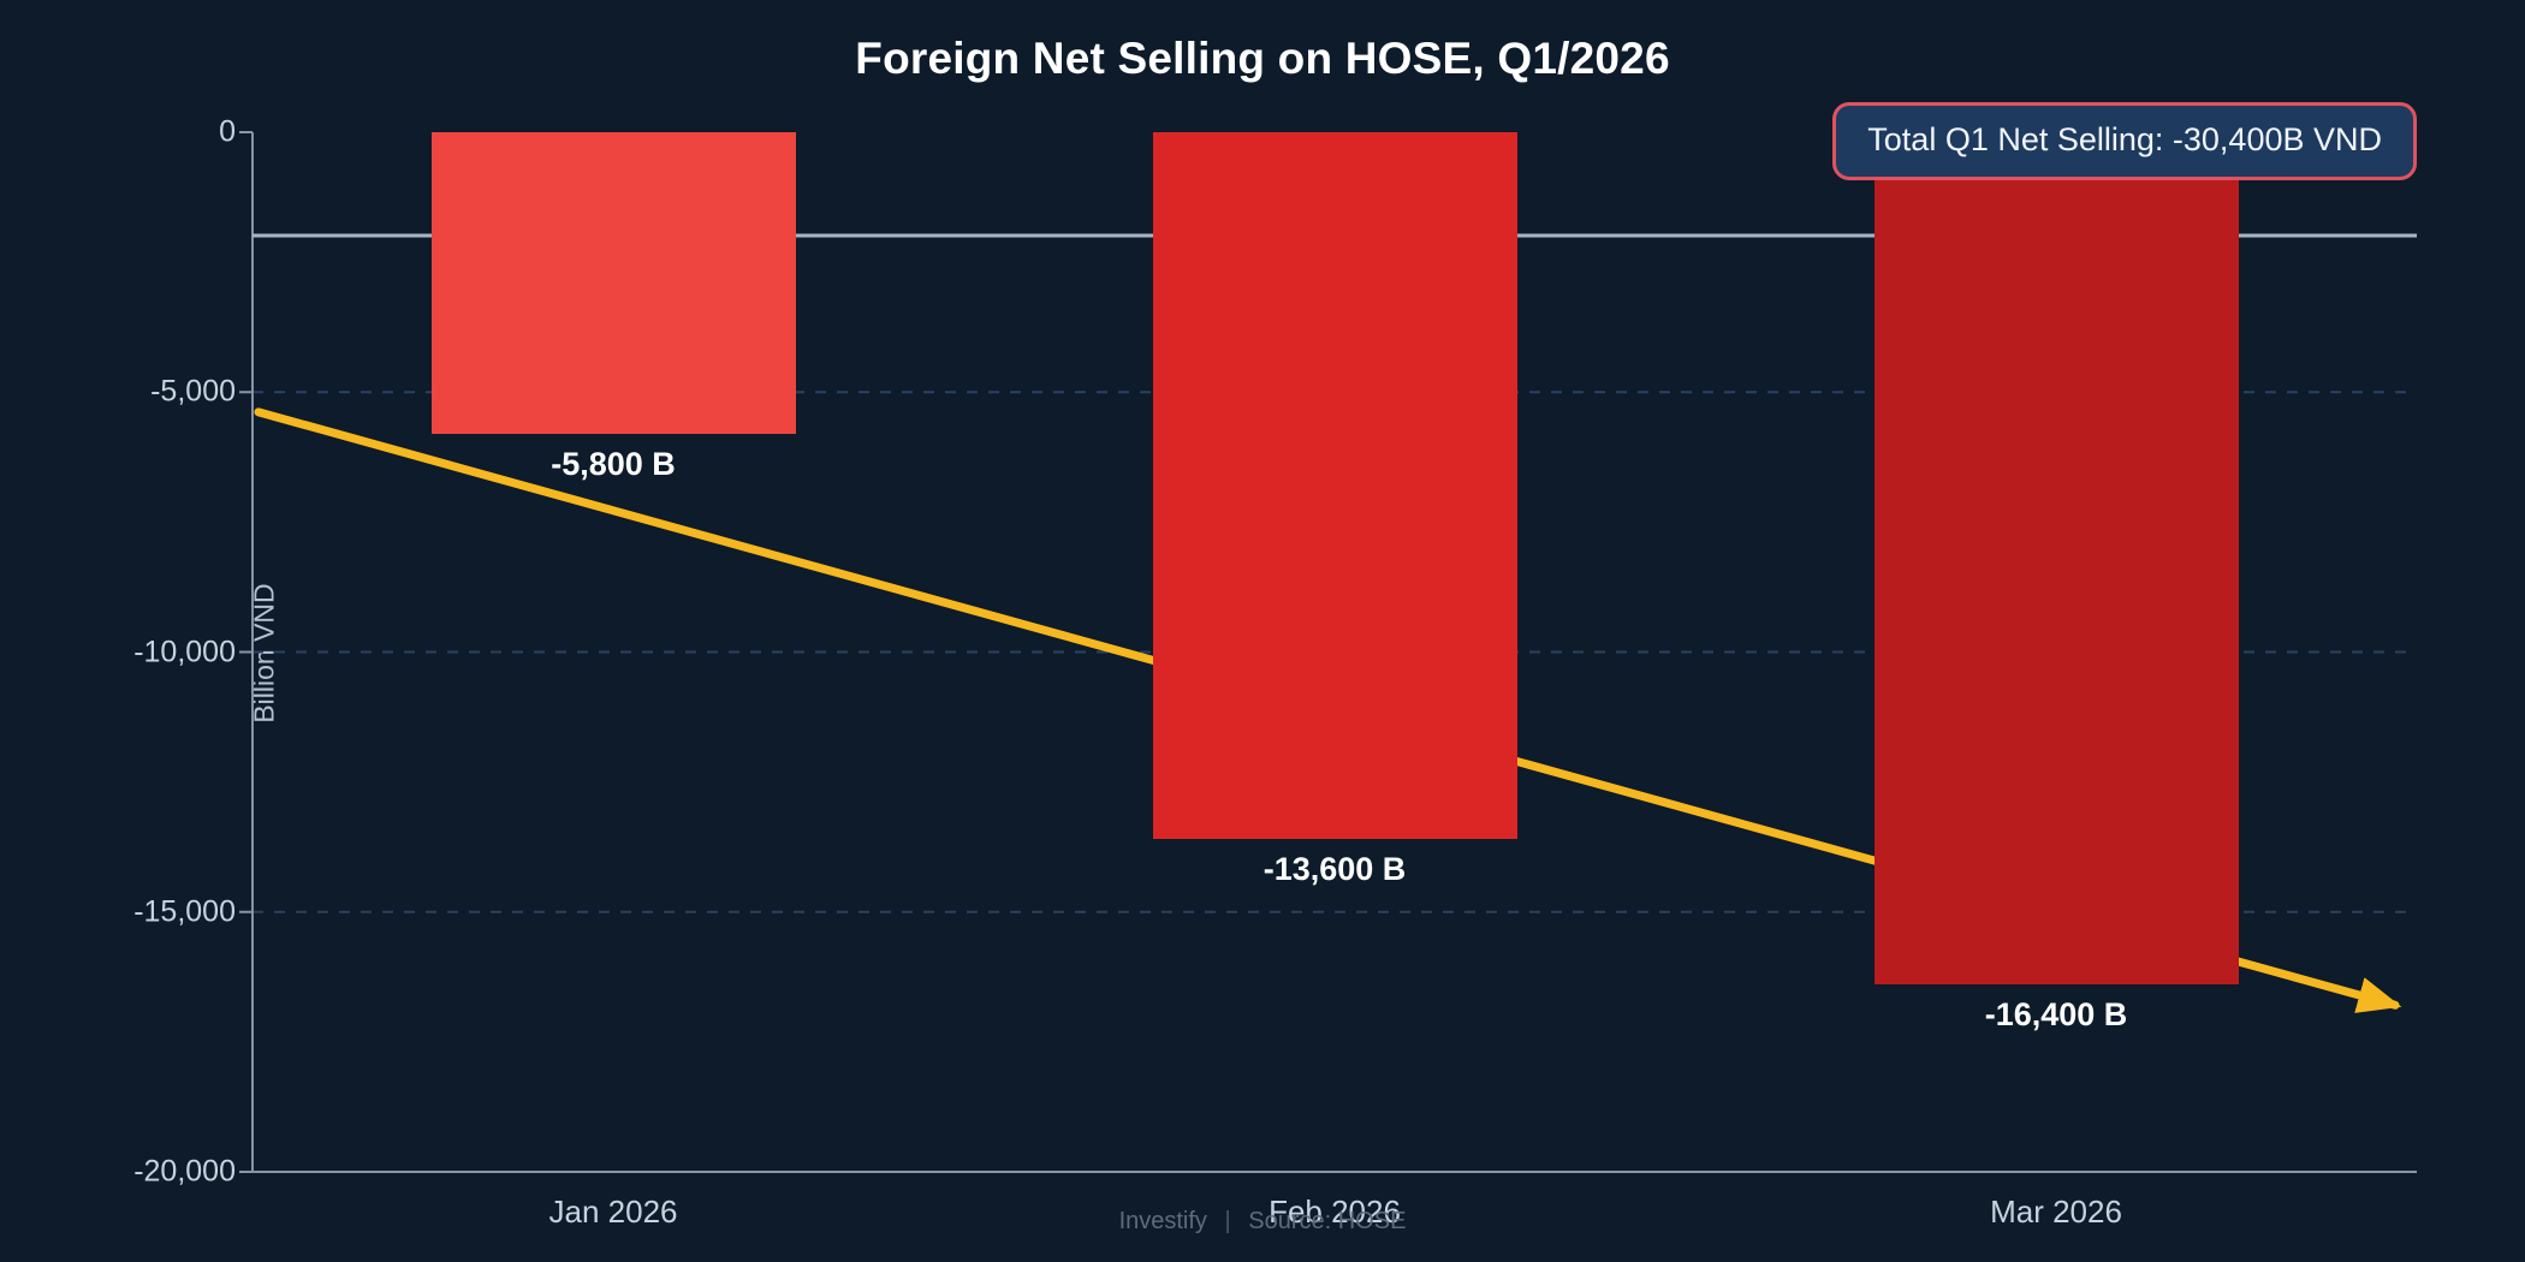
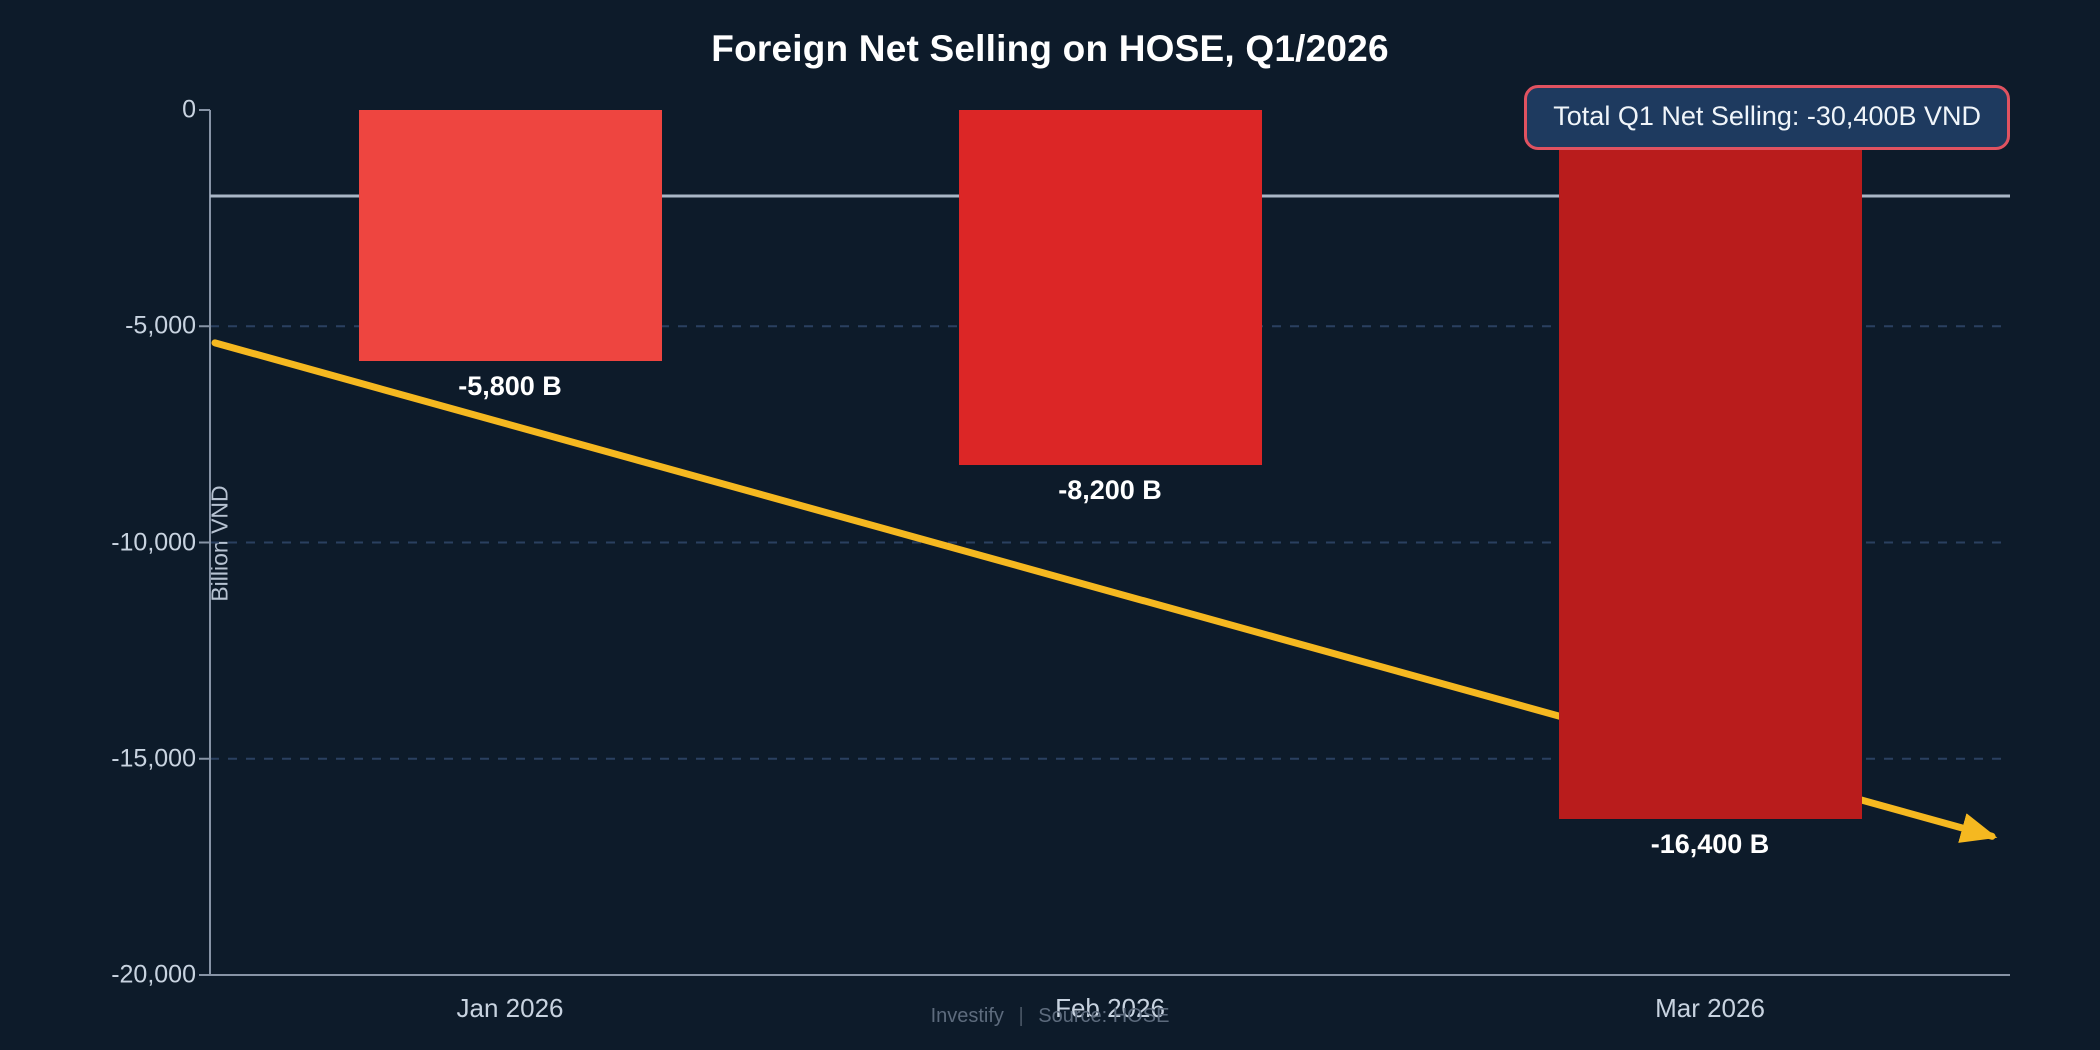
Feb 2026: -13,600 -> -8,200
